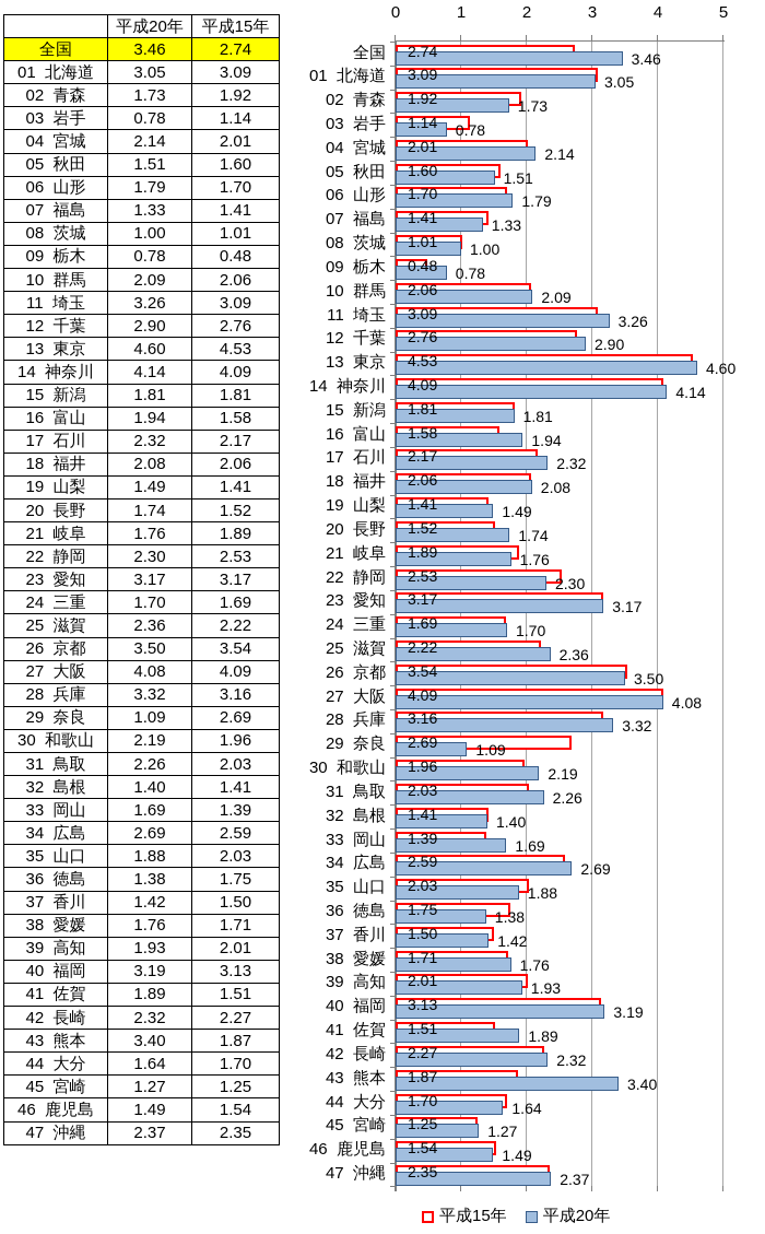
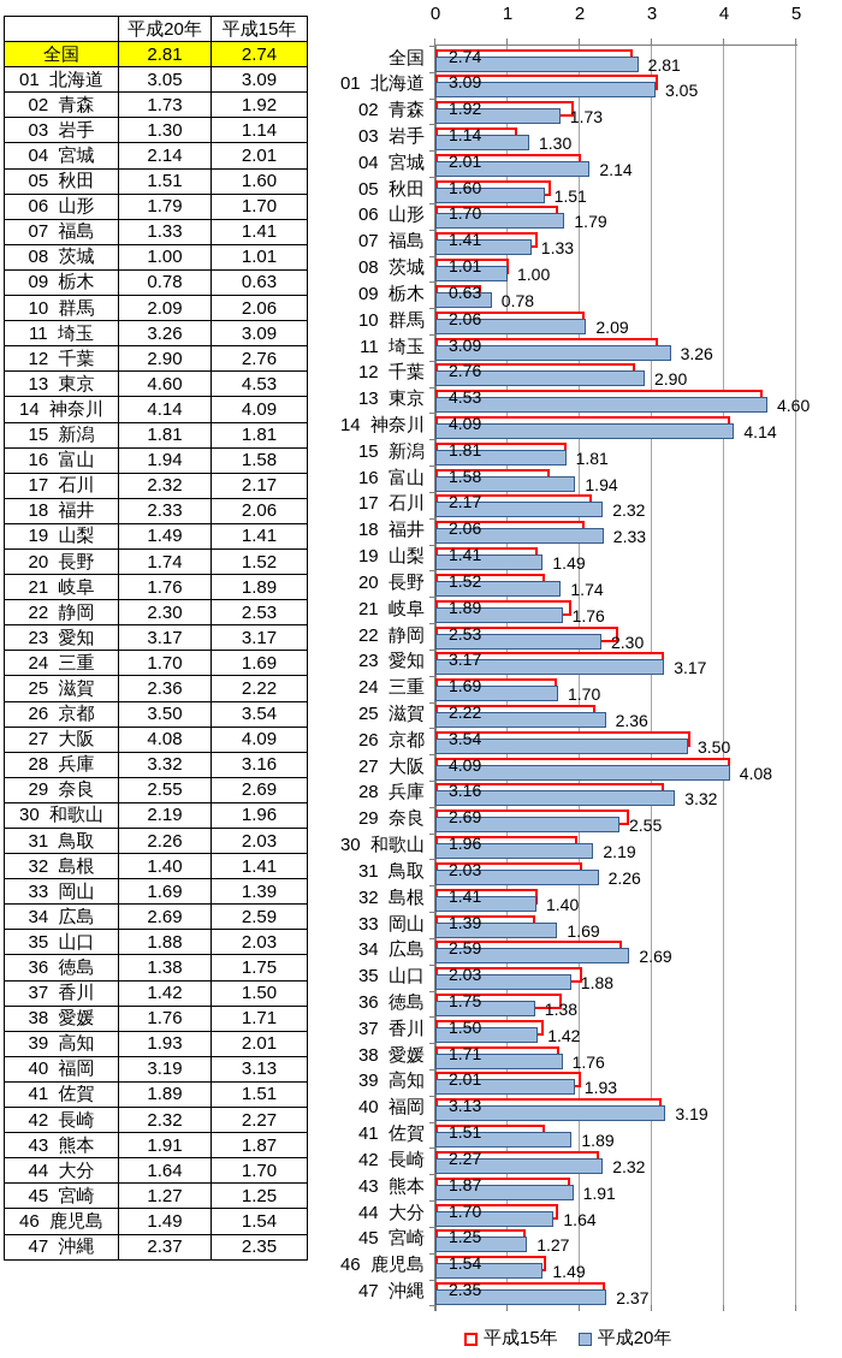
平成20年/全国: 3.46 -> 2.81
平成20年/03 岩手: 0.78 -> 1.30
平成15年/09 栃木: 0.48 -> 0.63
平成20年/18 福井: 2.08 -> 2.33
平成20年/29 奈良: 1.09 -> 2.55
平成20年/43 熊本: 3.40 -> 1.91
